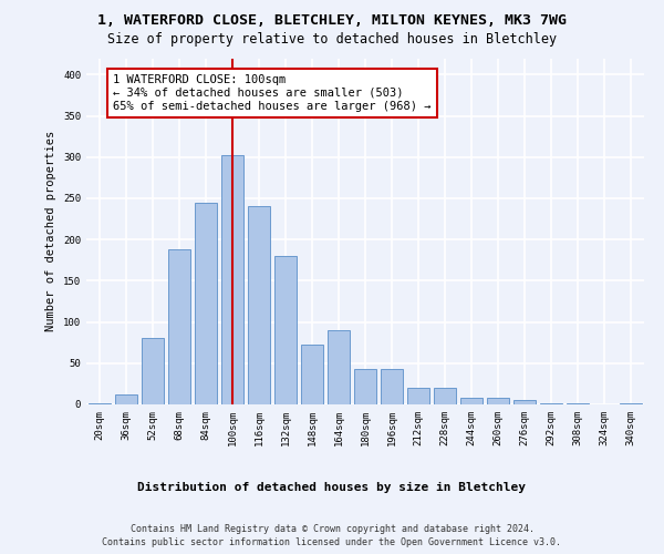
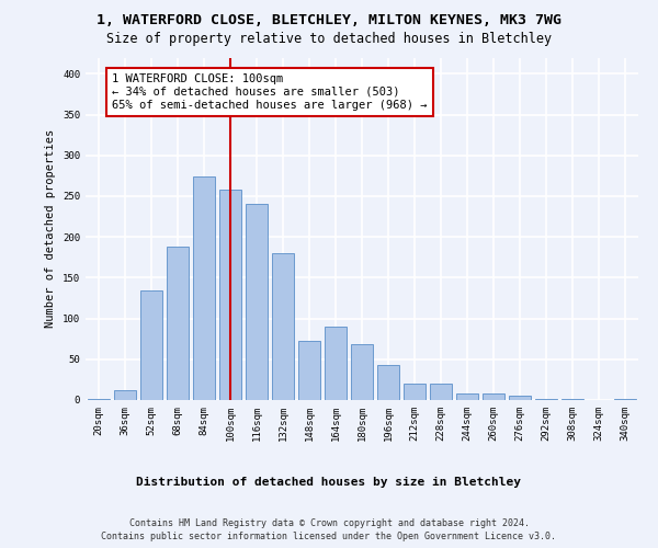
52sqm: 80 -> 134
84sqm: 245 -> 274
100sqm: 302 -> 258
180sqm: 43 -> 68
